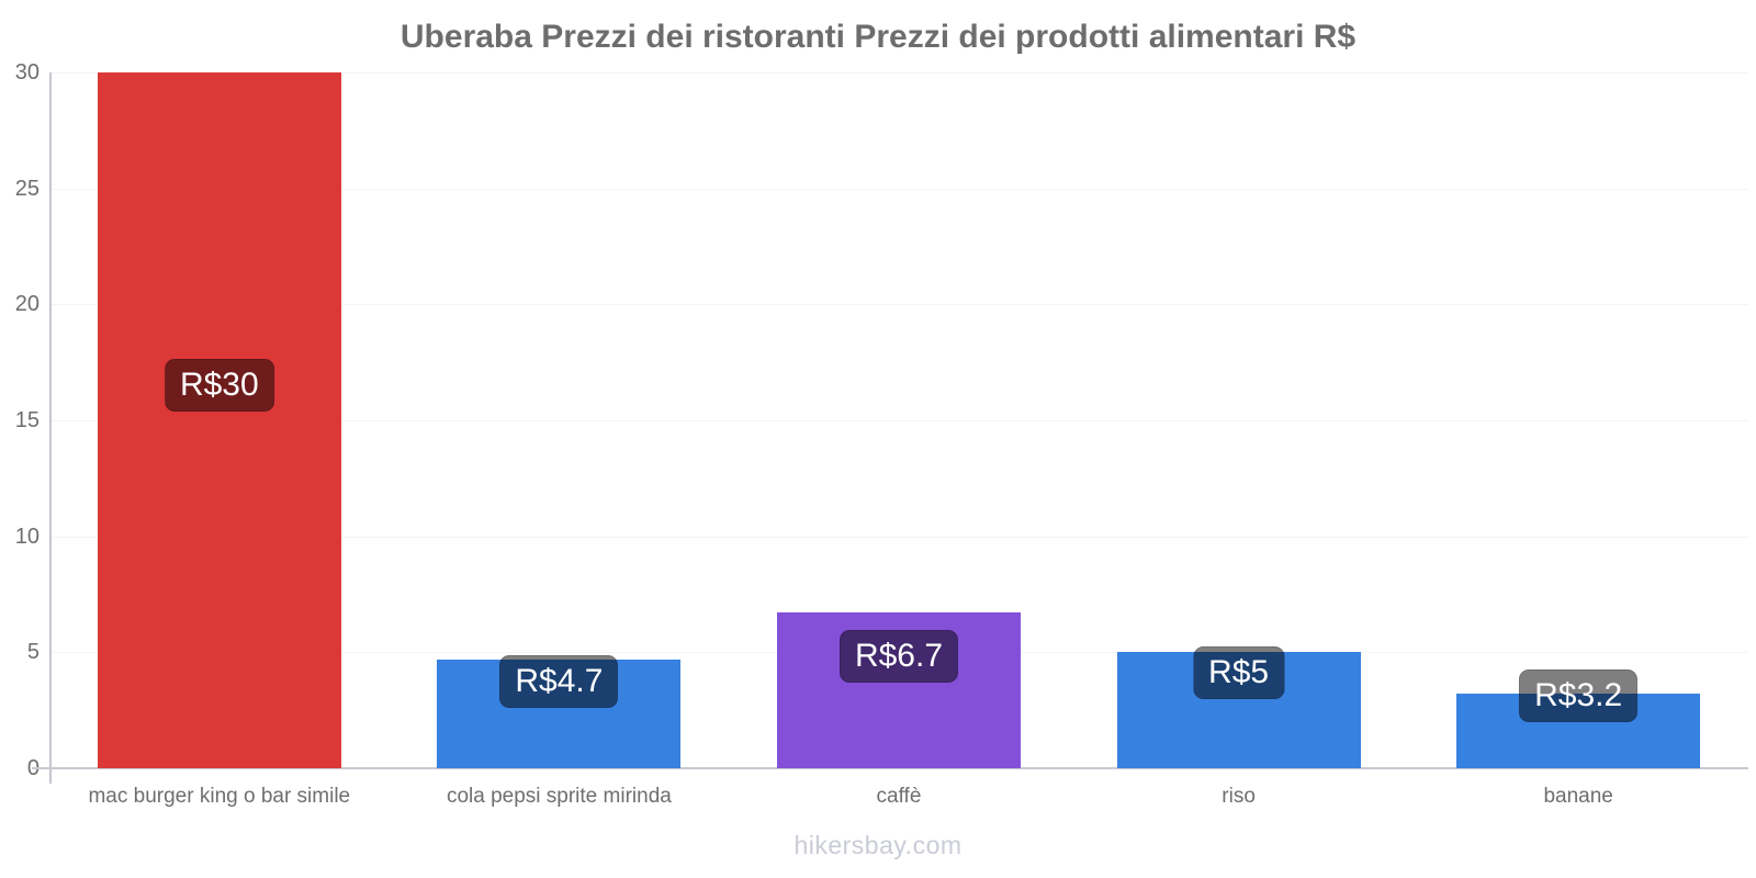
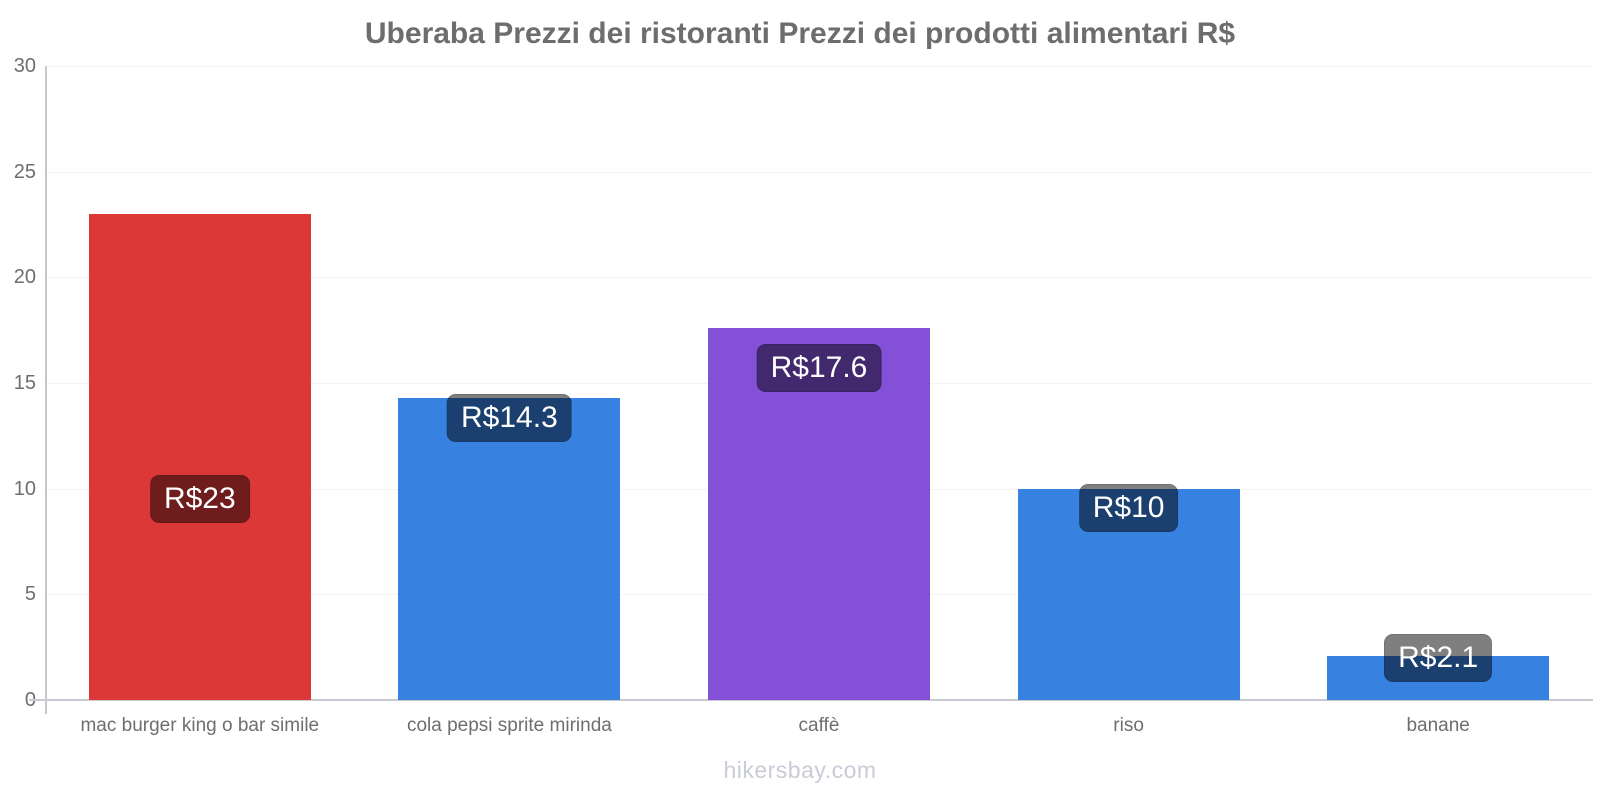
mac burger king o bar simile: 30 -> 23
cola pepsi sprite mirinda: 4.7 -> 14.3
caffè: 6.7 -> 17.6
riso: 5 -> 10
banane: 3.2 -> 2.1
